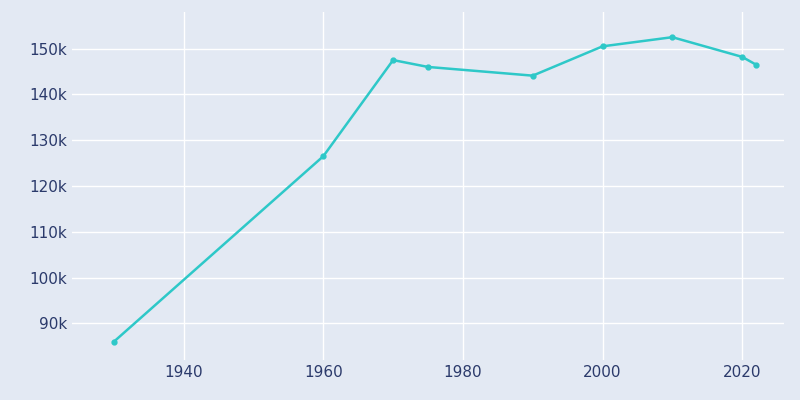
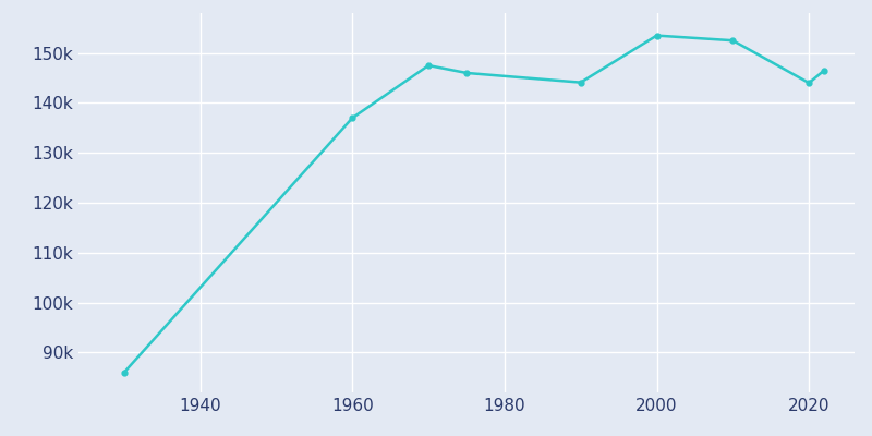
1960: 126.5k -> 137.0k
2000: 150.5k -> 153.5k
2020: 148.2k -> 144.0k
